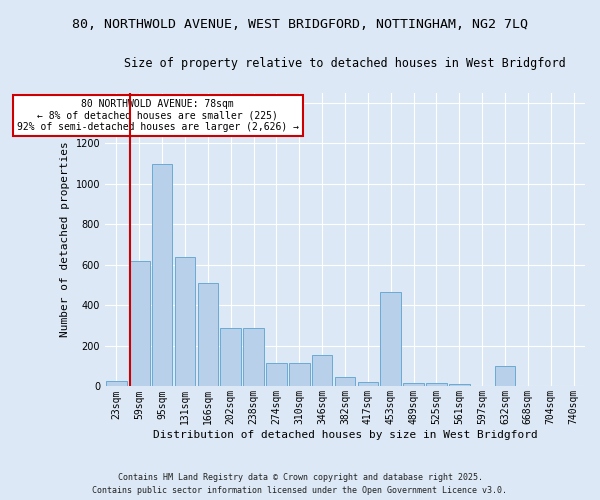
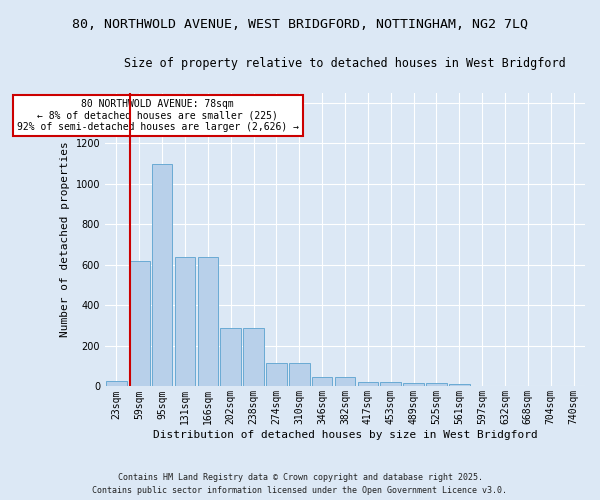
166sqm: 510 -> 640
346sqm: 155 -> 48
453sqm: 465 -> 22
632sqm: 100 -> 2
